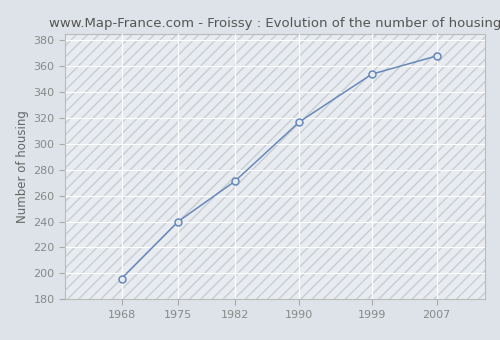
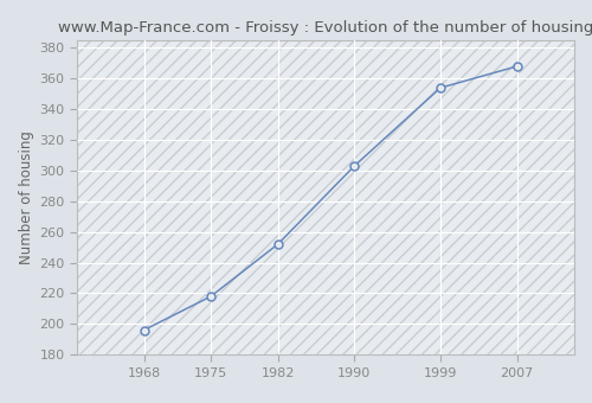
1975: 240 -> 218
1982: 271 -> 252
1990: 317 -> 303
